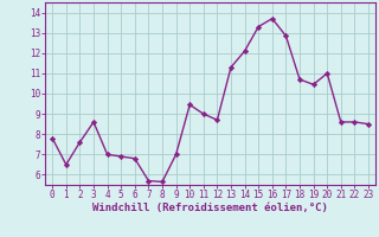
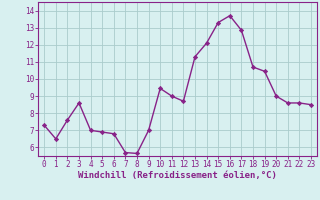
0: 7.8 -> 7.3
20: 11.0 -> 9.0
